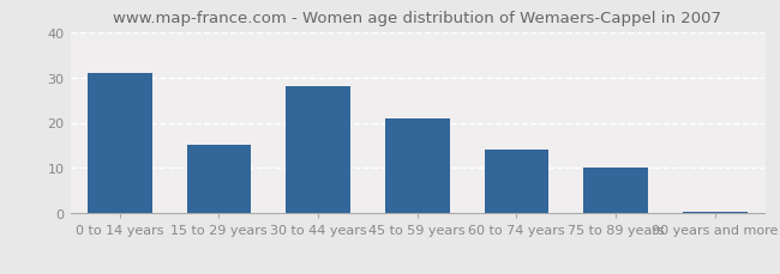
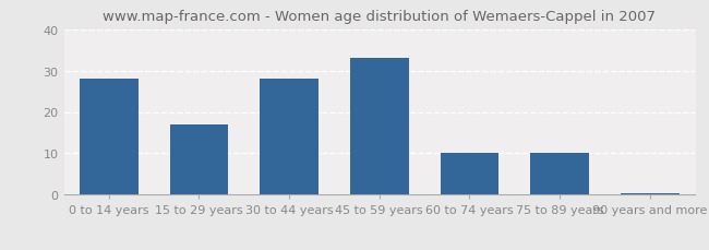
0 to 14 years: 31.0 -> 28.0
15 to 29 years: 15.0 -> 17.0
45 to 59 years: 21.0 -> 33.0
60 to 74 years: 14.0 -> 10.0
